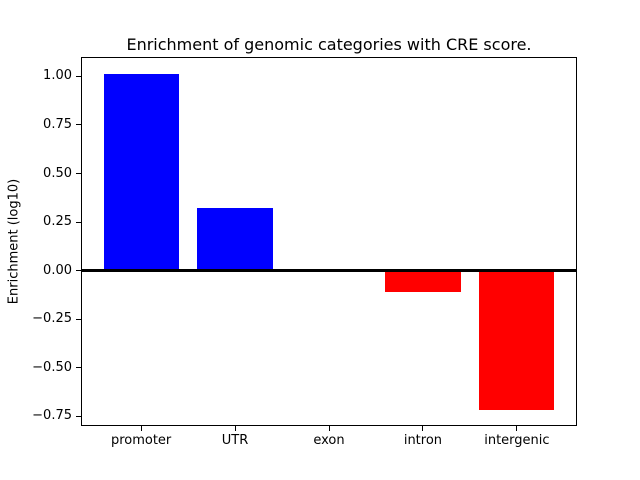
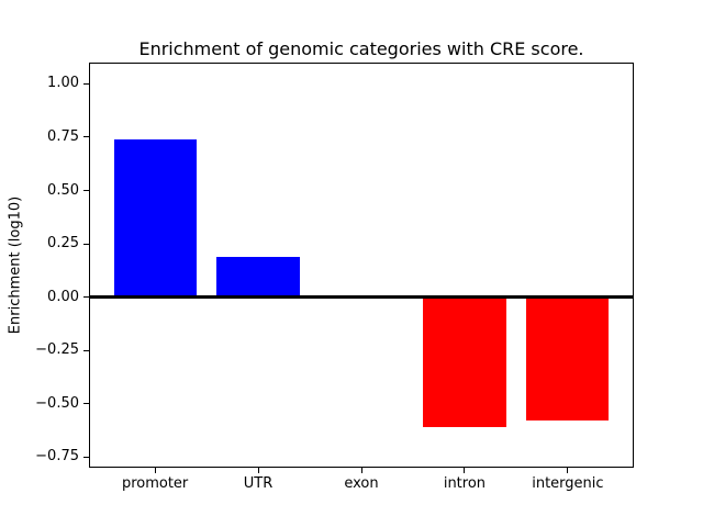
promoter: 1.01 -> 0.74
UTR: 0.32 -> 0.19
intron: -0.11 -> -0.61
intergenic: -0.72 -> -0.58
